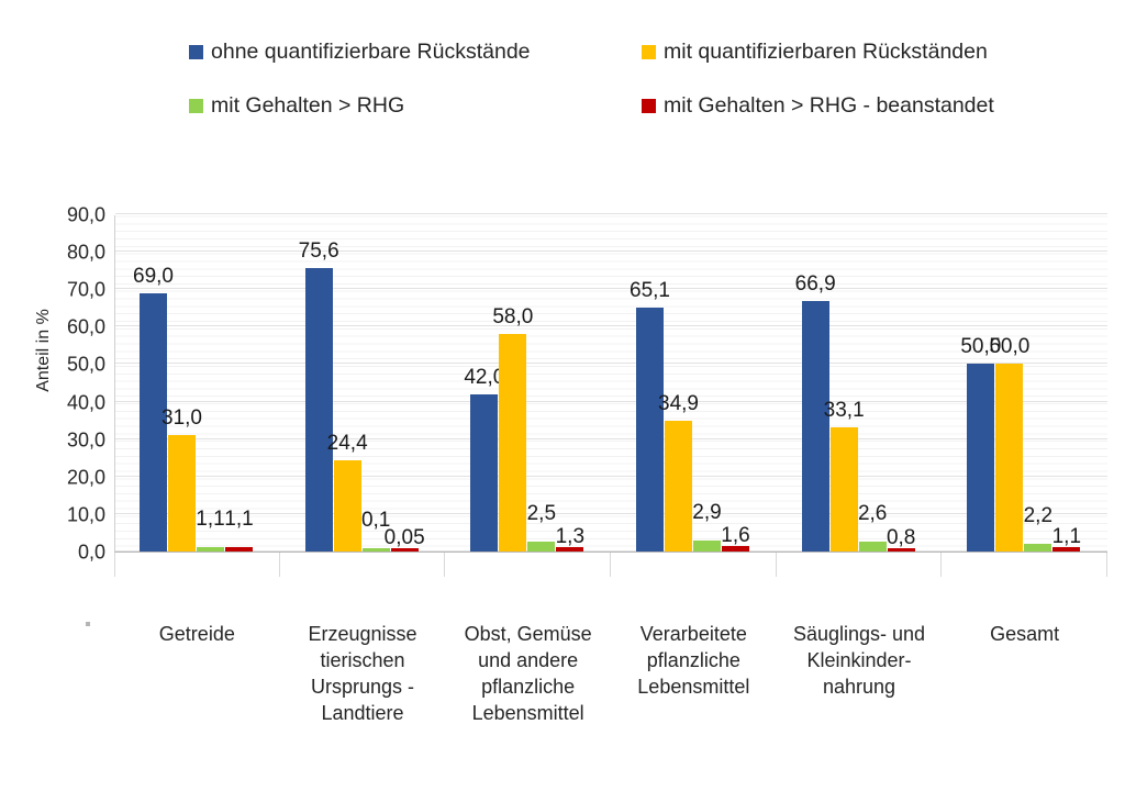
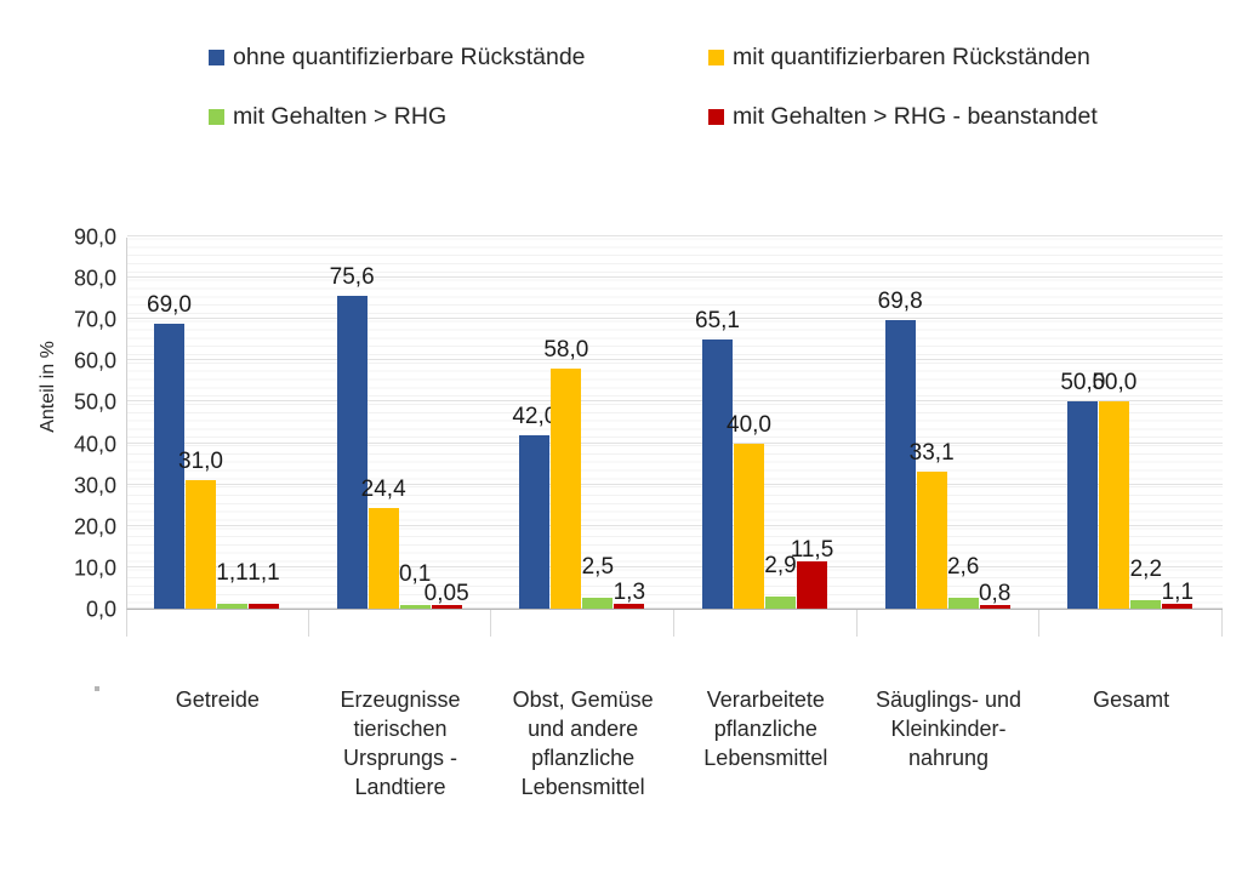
mit quantifizierbaren Rückständen/Verarbeitete pflanzliche Lebensmittel: 34,9 -> 40,0
mit Gehalten > RHG - beanstandet/Verarbeitete pflanzliche Lebensmittel: 1,6 -> 11,5
ohne quantifizierbare Rückstände/Säuglings- und Kleinkinder-nahrung: 66,9 -> 69,8
